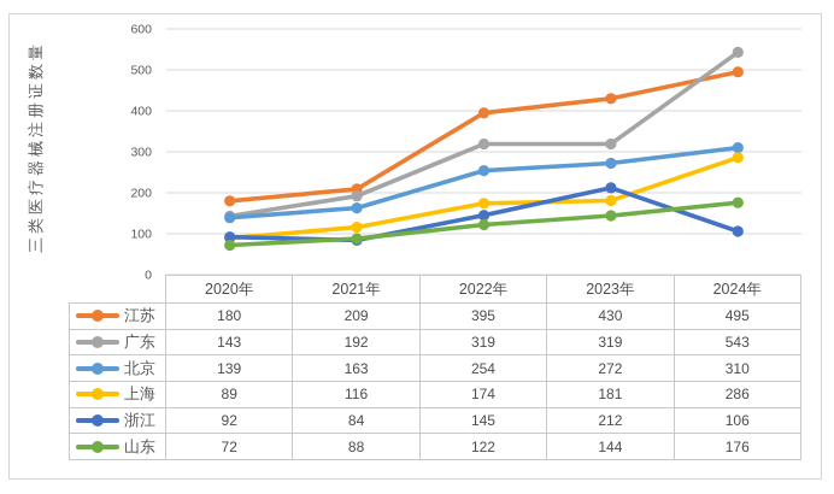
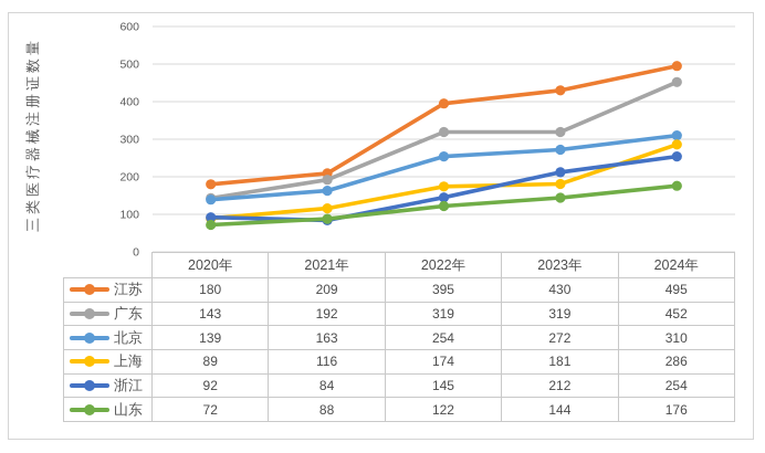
广东/2024年: 543 -> 452
浙江/2024年: 106 -> 254
